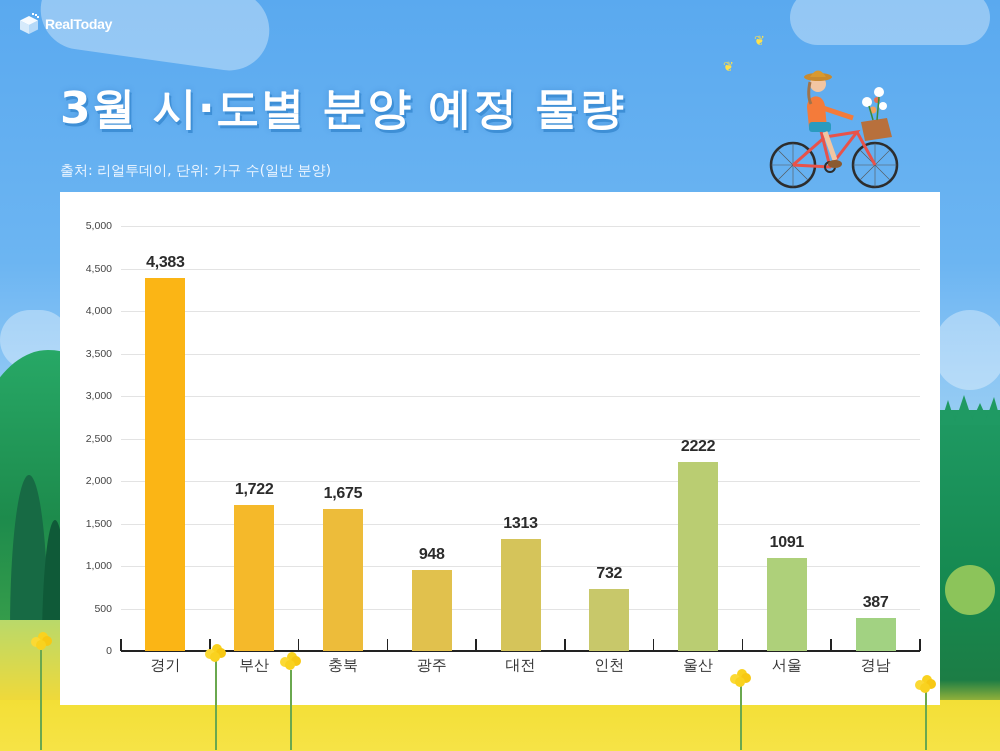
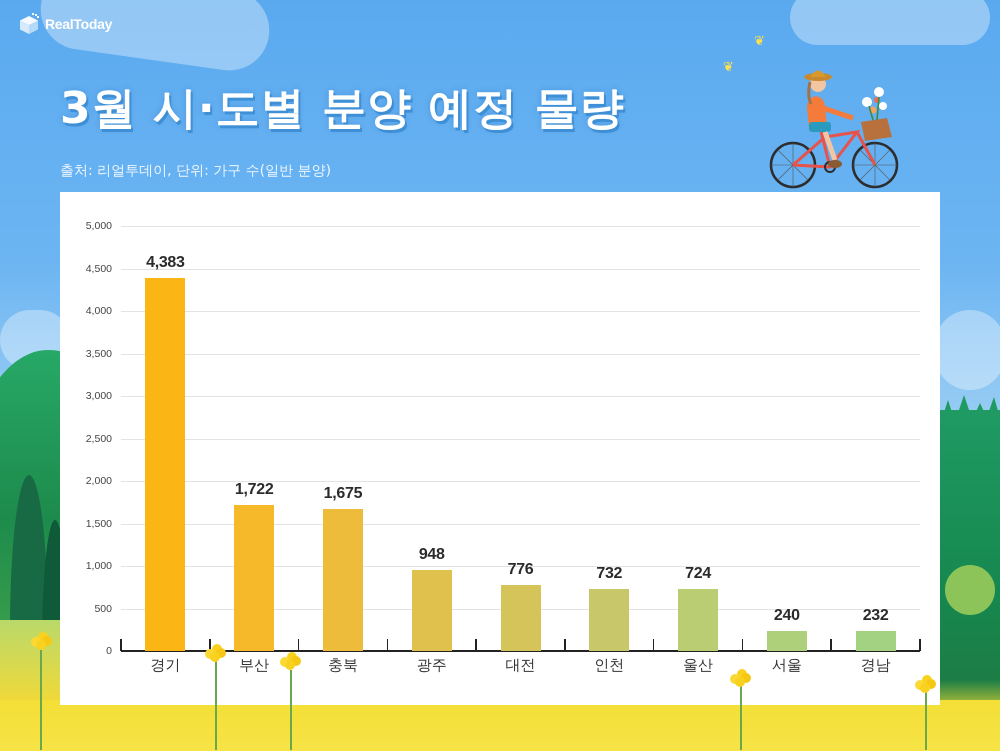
대전: 1313 -> 776
울산: 2222 -> 724
서울: 1091 -> 240
경남: 387 -> 232
